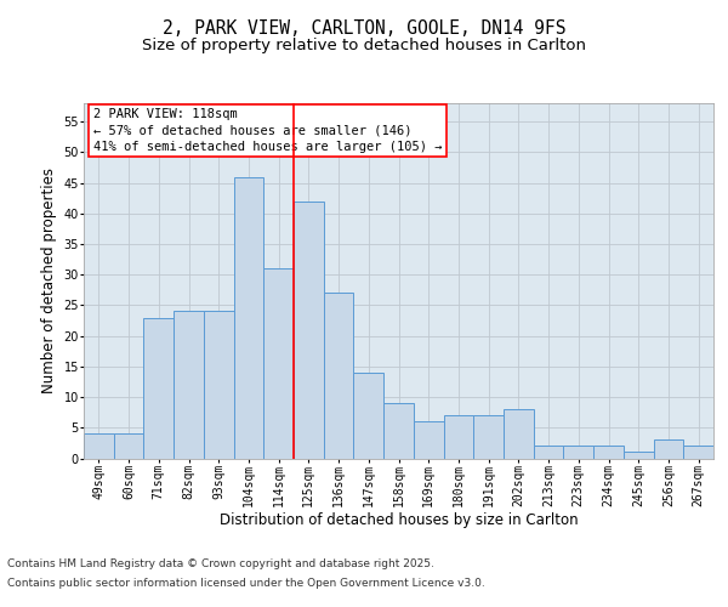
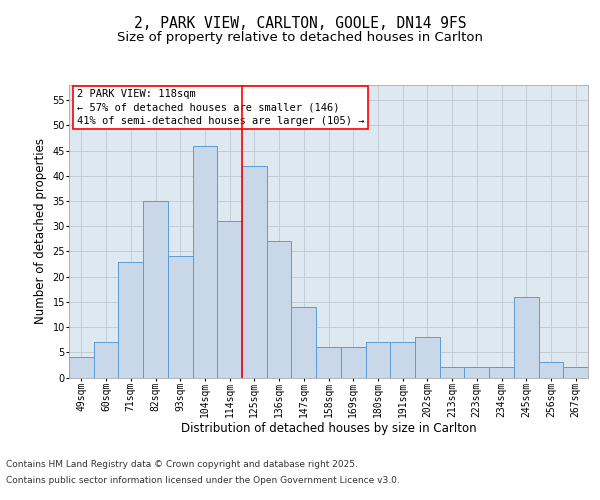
60sqm: 4 -> 7
82sqm: 24 -> 35
158sqm: 9 -> 6
245sqm: 1 -> 16
